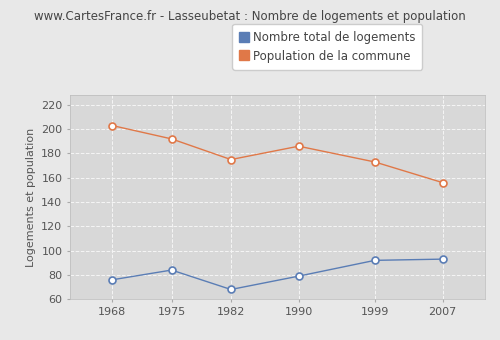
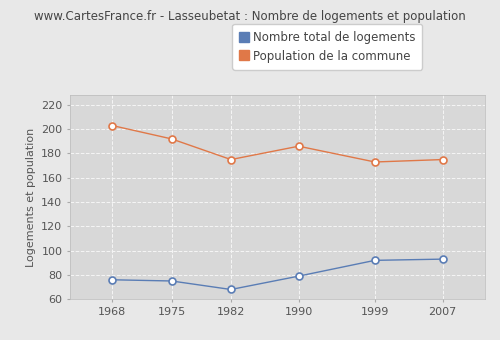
Nombre total de logements/1975: 84 -> 75
Population de la commune/2007: 156 -> 175
